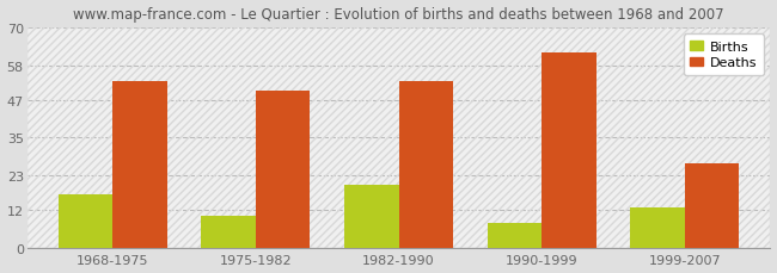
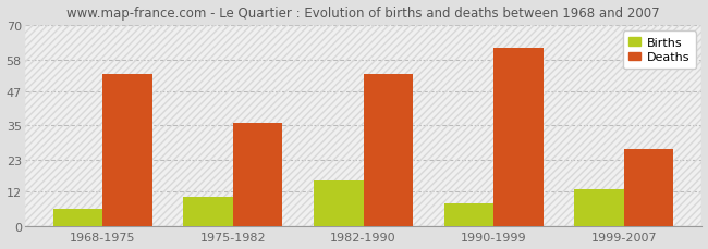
Births/1968-1975: 17 -> 6
Deaths/1975-1982: 50 -> 36
Births/1982-1990: 20 -> 16
